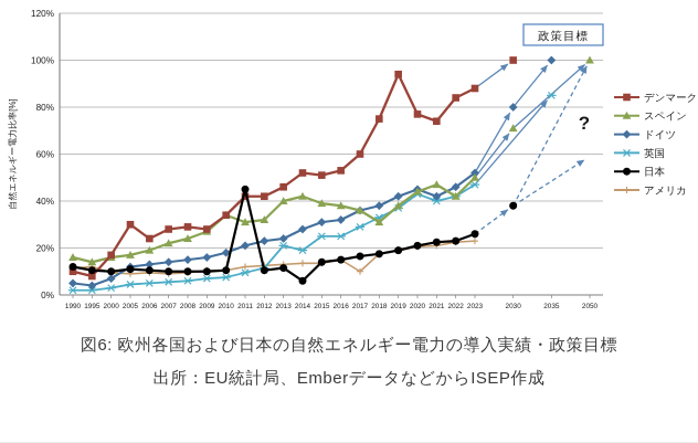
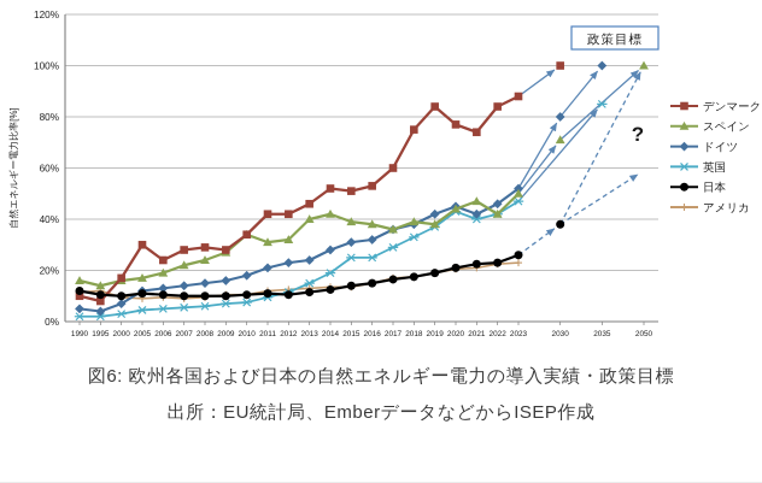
日本/2011: 45% -> 11%
英国/2013: 21% -> 15%
日本/2014: 6% -> 12%
アメリカ/2017: 10% -> 17%
スペイン/2018: 31% -> 39%
デンマーク/2019: 94% -> 84%
